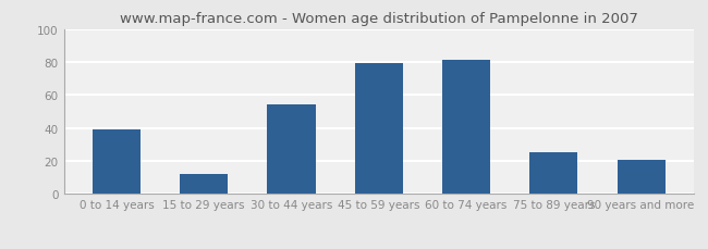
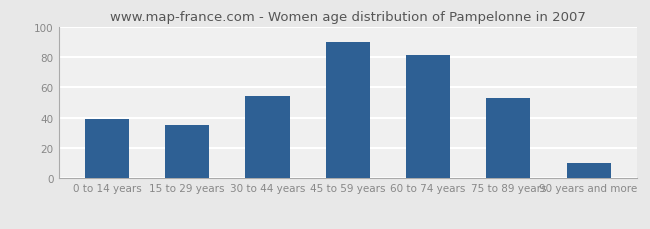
15 to 29 years: 12 -> 35
45 to 59 years: 79 -> 90
75 to 89 years: 25 -> 53
90 years and more: 21 -> 10
